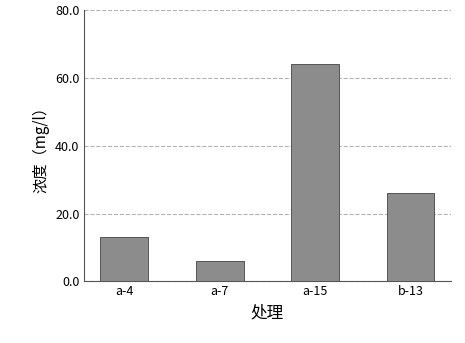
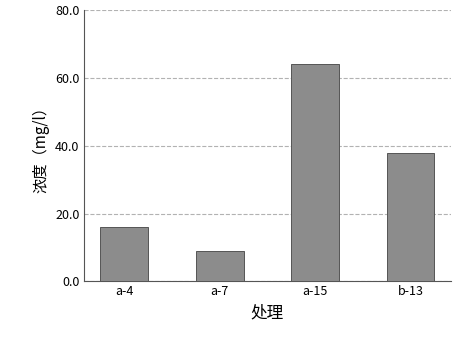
a-4: 13 -> 16
a-7: 6 -> 9
b-13: 26 -> 38
